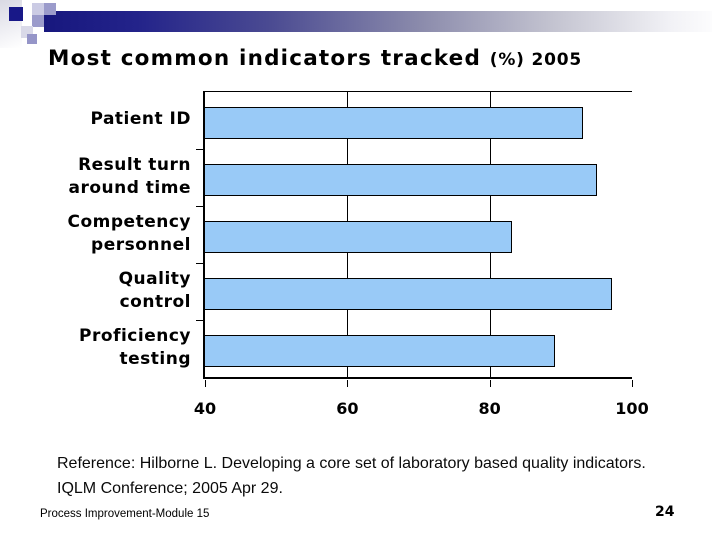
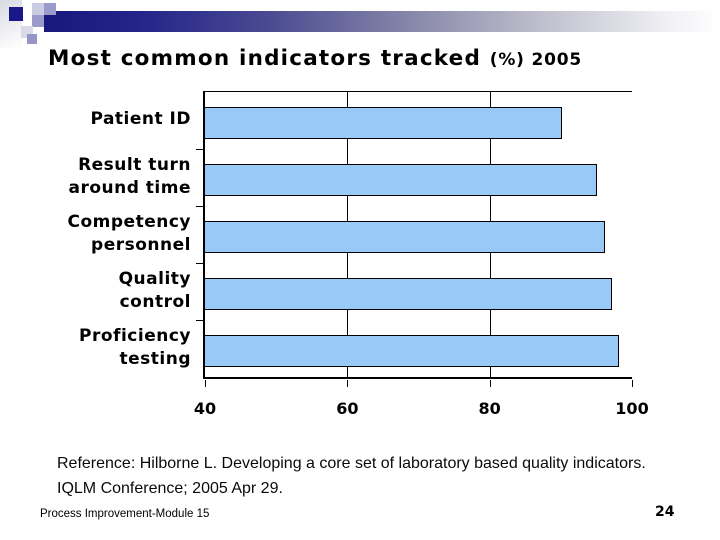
Patient ID: 93 -> 90
Competency personnel: 83 -> 96
Proficiency testing: 89 -> 98
